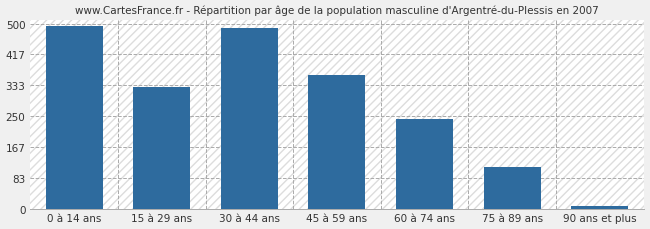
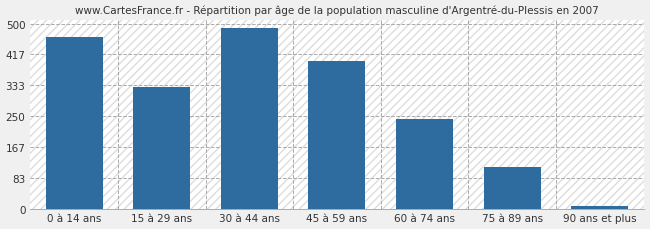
0 à 14 ans: 493 -> 465
45 à 59 ans: 360 -> 400
